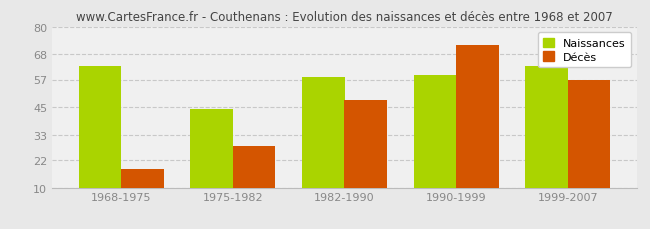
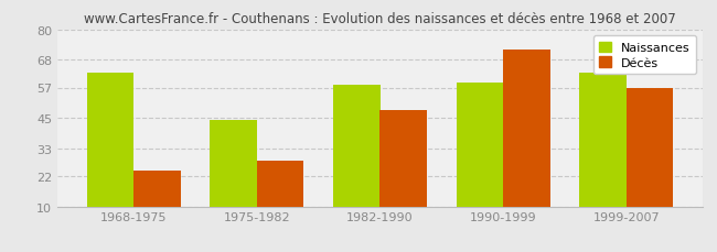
Décès/1968-1975: 18 -> 24
